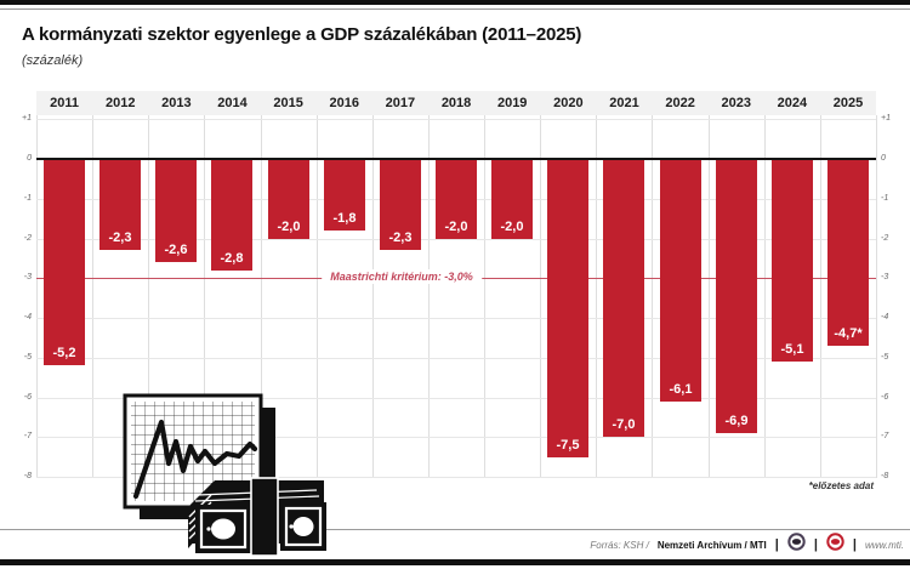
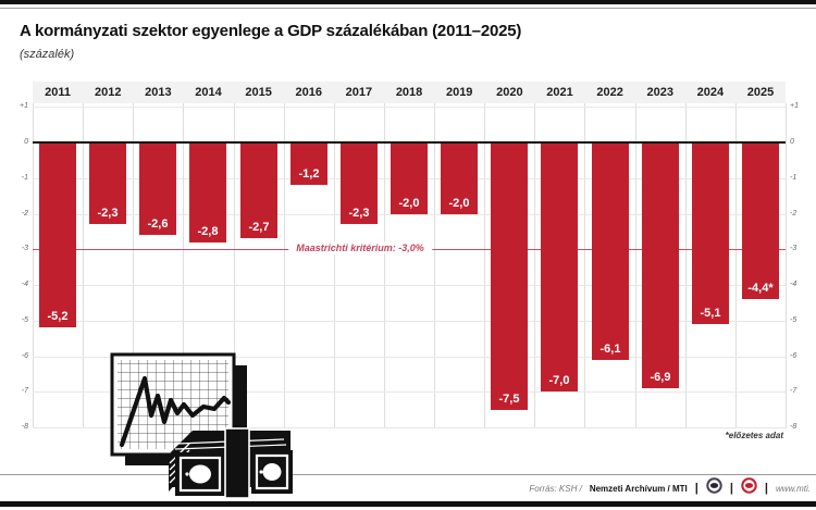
2015: -2,0 -> -2,7
2016: -1,8 -> -1,2
2025: -4,7 -> -4,4
